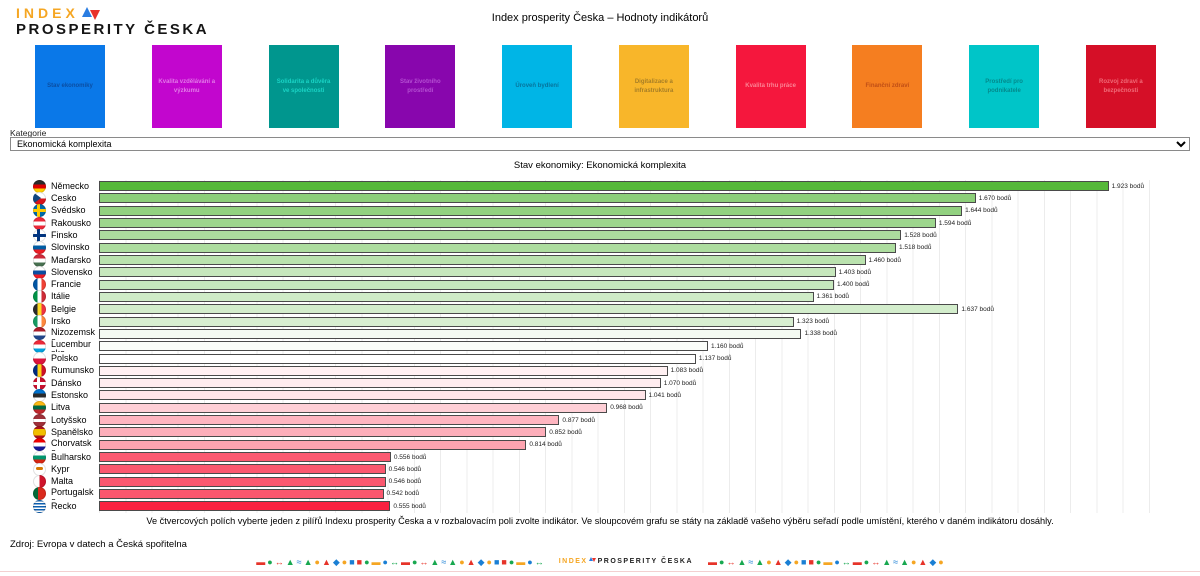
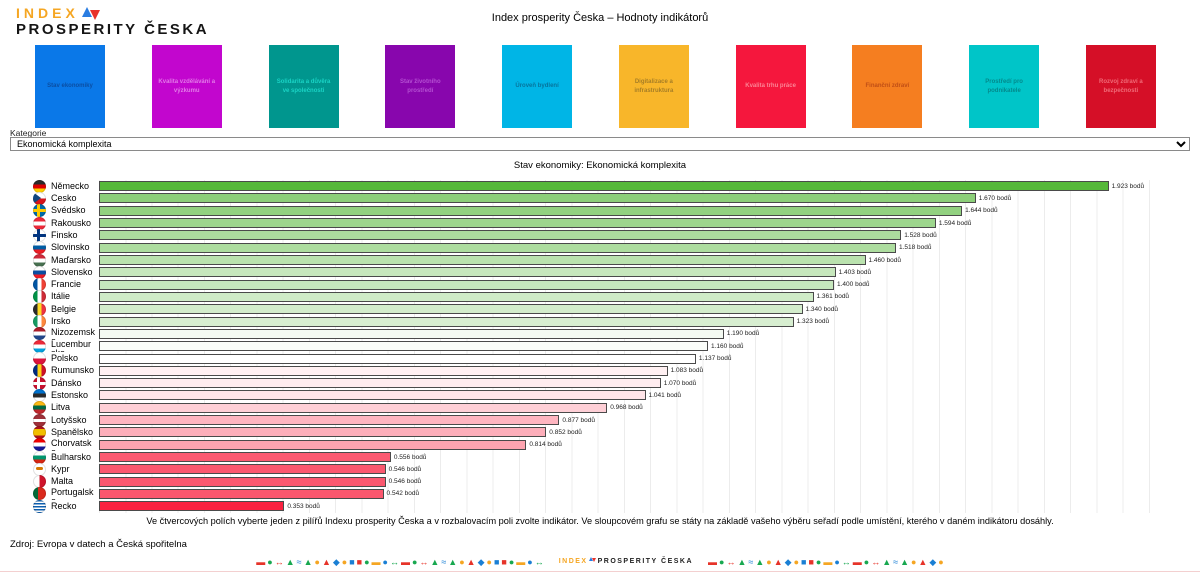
Belgie: 1.637 -> 1.340
Nizozemsko: 1.338 -> 1.190
Řecko: 0.555 -> 0.353
